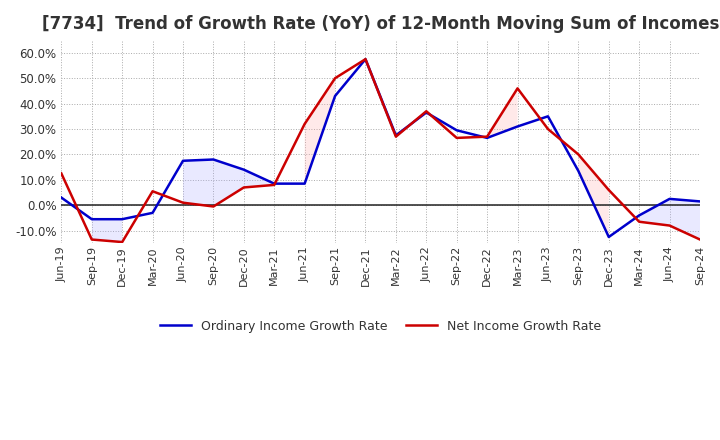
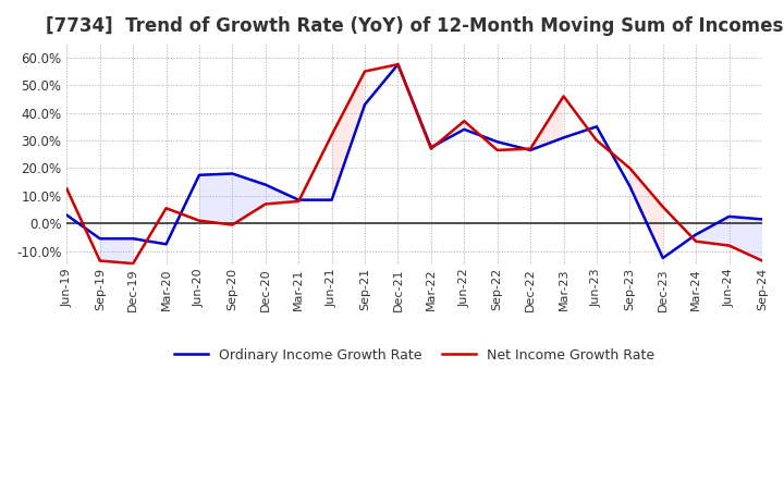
Ordinary Income Growth Rate/Mar-20: -3.0% -> -7.5%
Net Income Growth Rate/Sep-21: 50.0% -> 55.0%
Ordinary Income Growth Rate/Jun-22: 36.5% -> 34.0%
